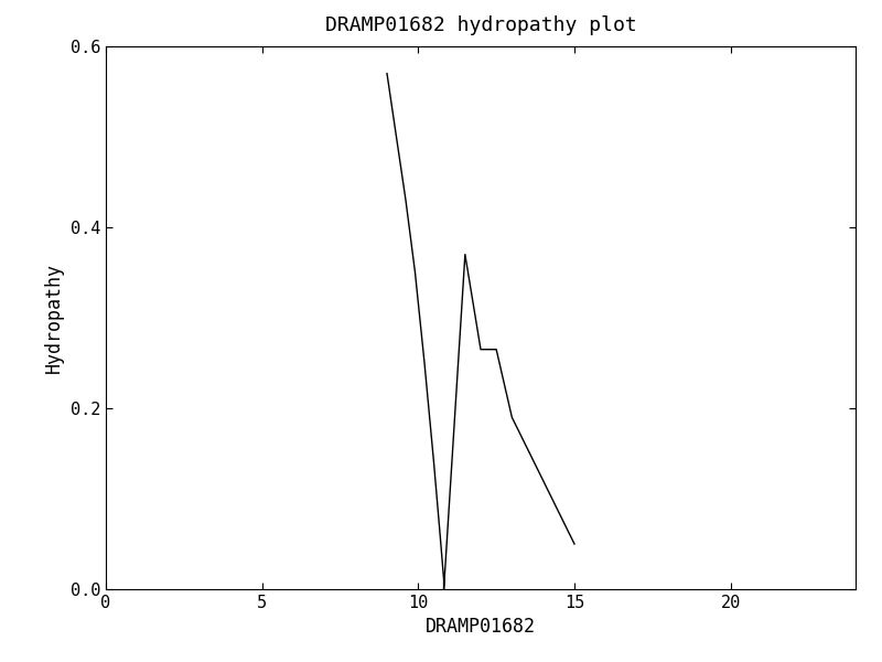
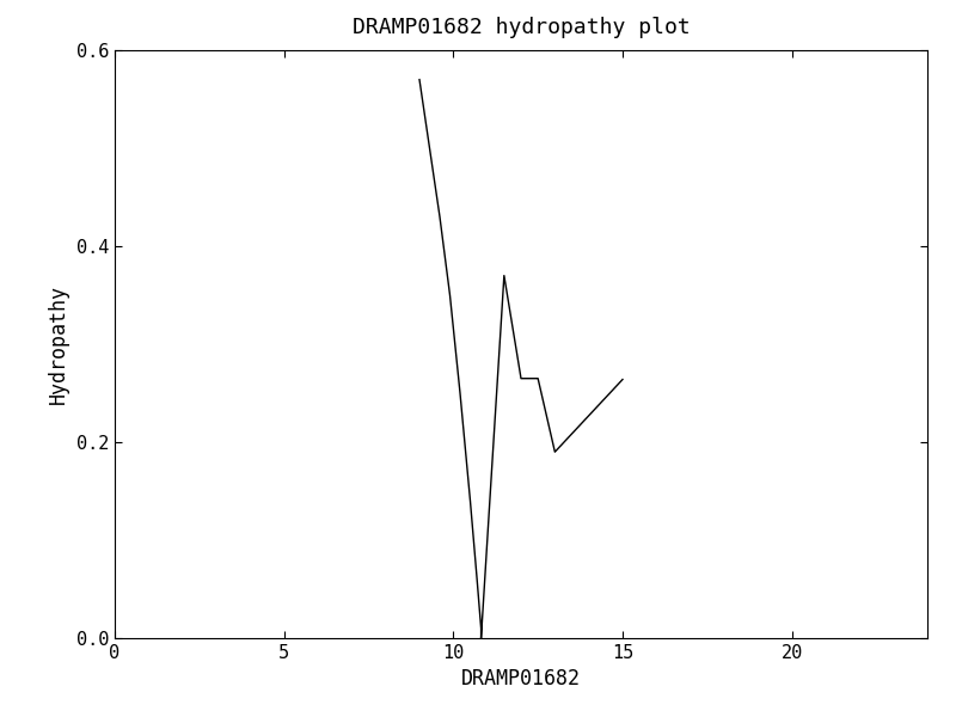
15: 0.050 -> 0.264
